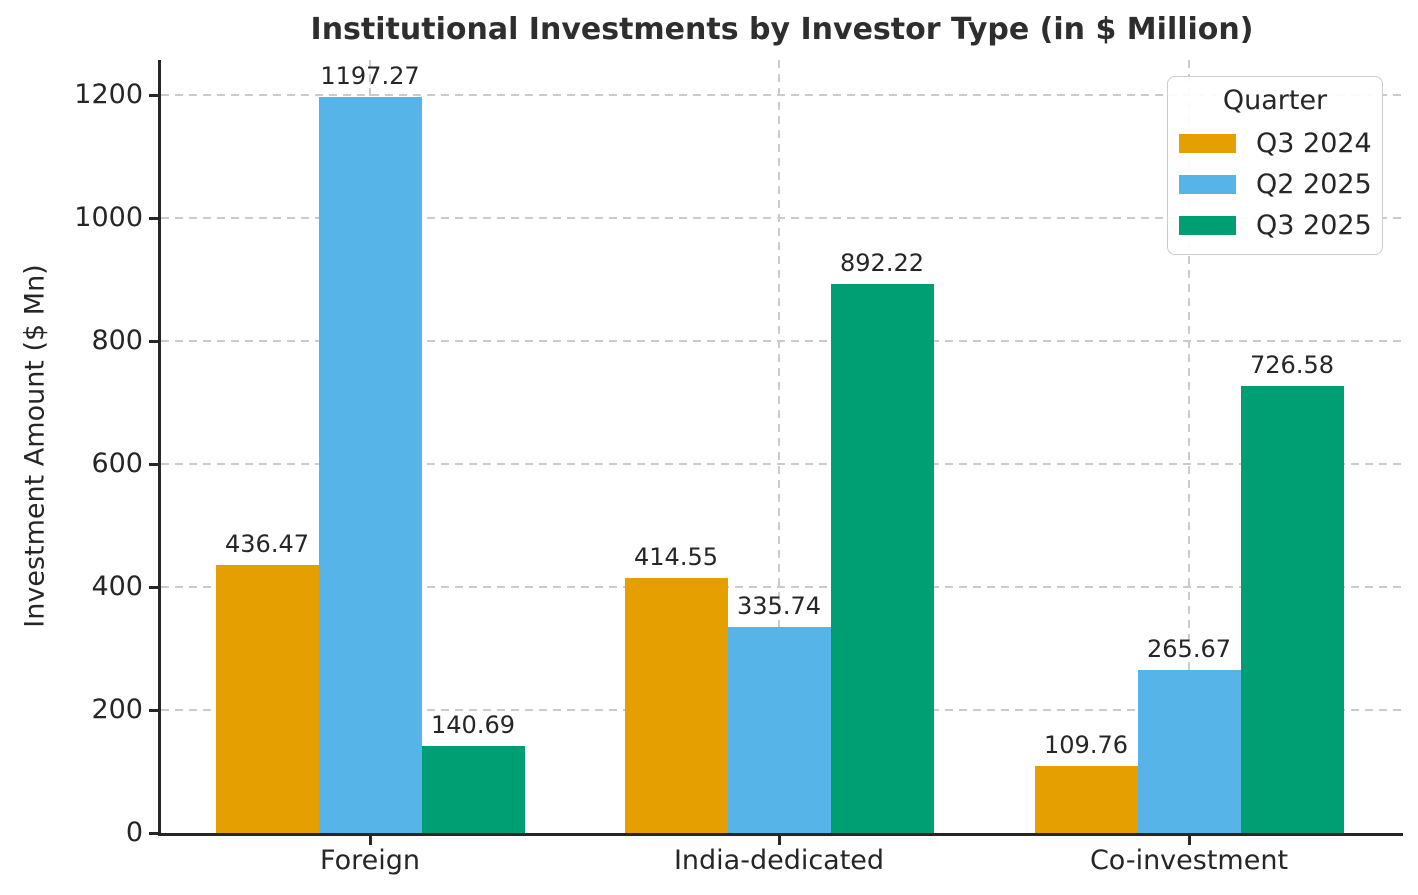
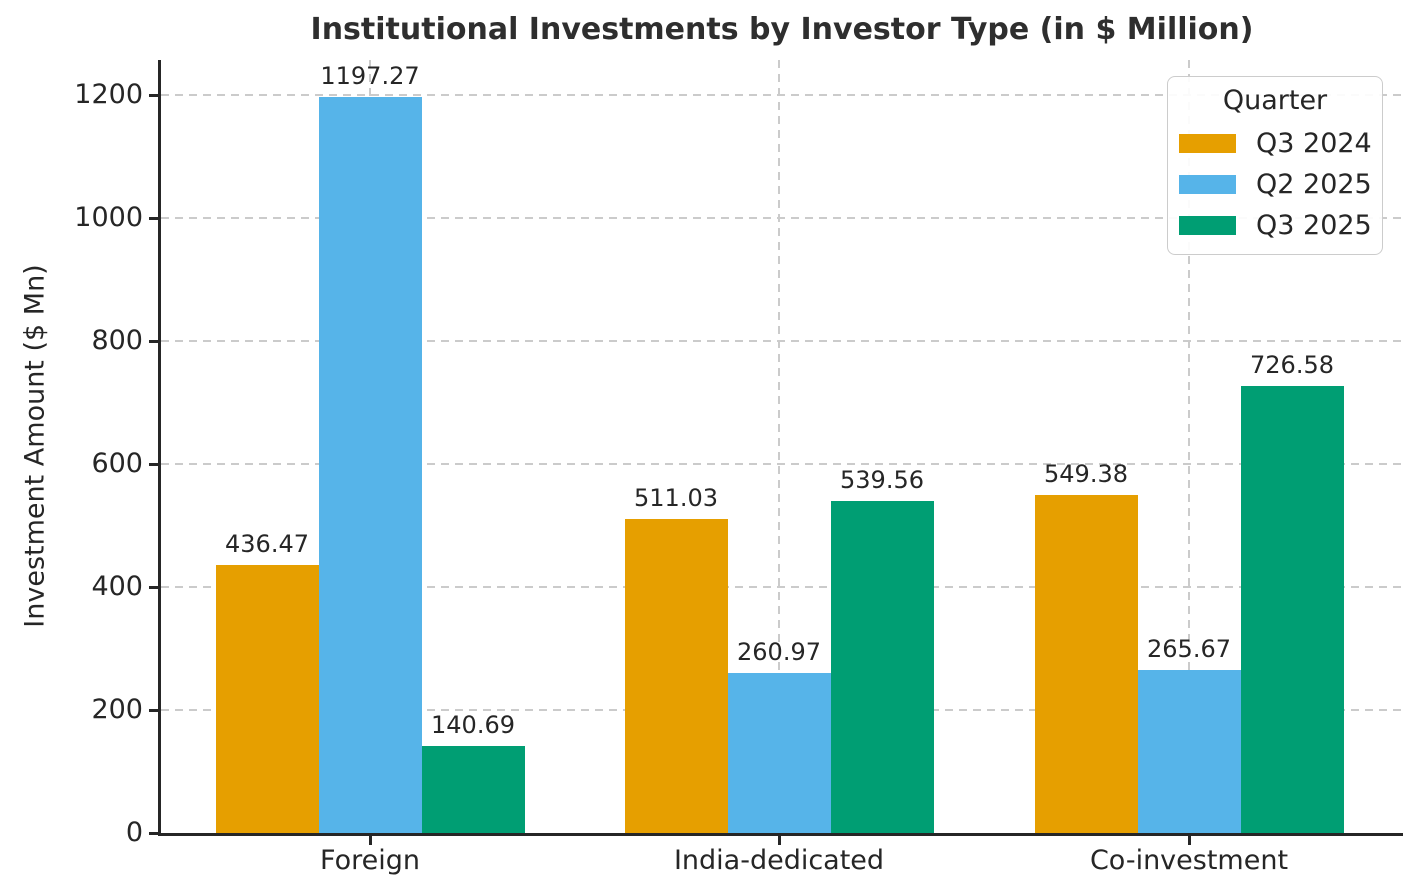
Q3 2024/India-dedicated: 414.55 -> 511.03
Q2 2025/India-dedicated: 335.74 -> 260.97
Q3 2025/India-dedicated: 892.22 -> 539.56
Q3 2024/Co-investment: 109.76 -> 549.38
